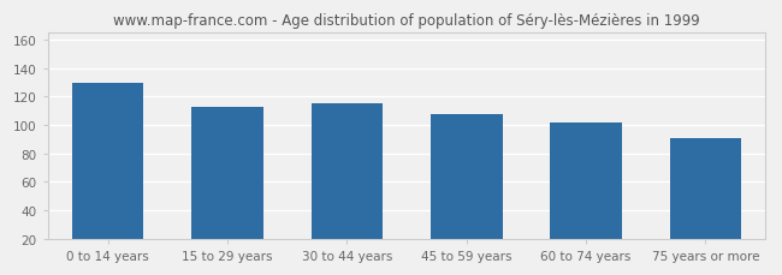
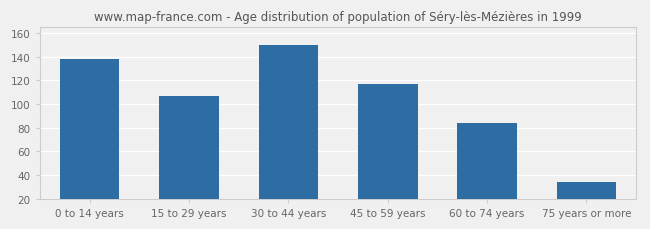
0 to 14 years: 130 -> 138
15 to 29 years: 113 -> 107
30 to 44 years: 115 -> 150
45 to 59 years: 108 -> 117
60 to 74 years: 102 -> 84
75 years or more: 91 -> 34
